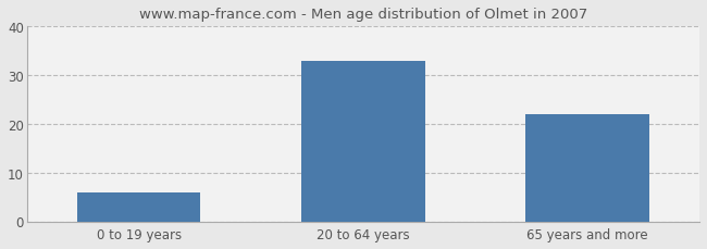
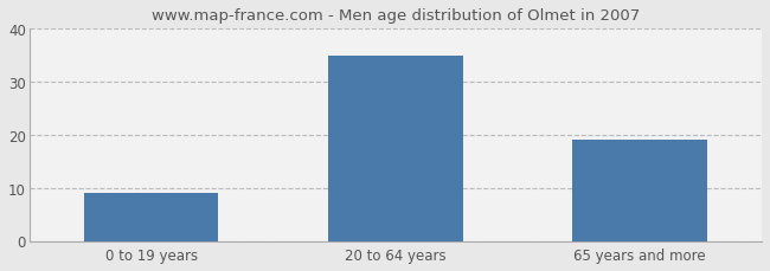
0 to 19 years: 6 -> 9
20 to 64 years: 33 -> 35
65 years and more: 22 -> 19
